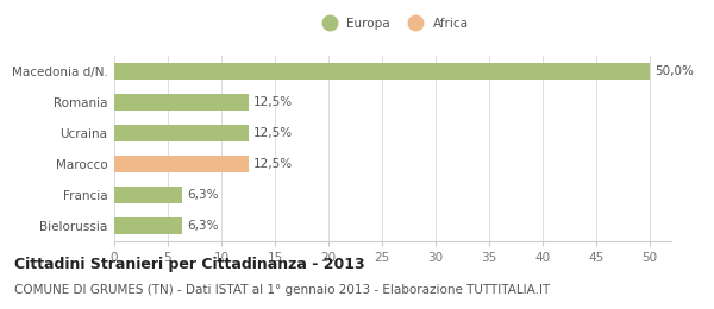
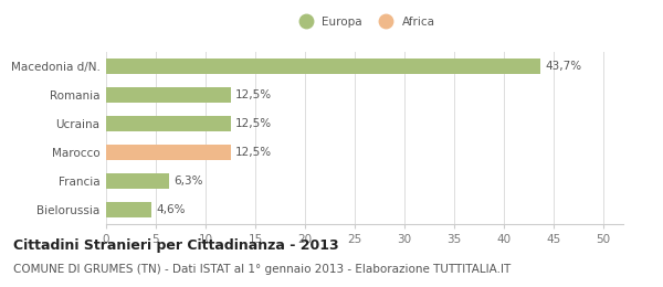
Macedonia d/N.: 50,0% -> 43,7%
Bielorussia: 6,3% -> 4,6%
